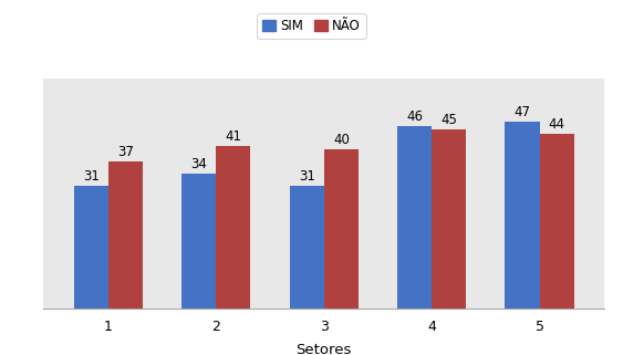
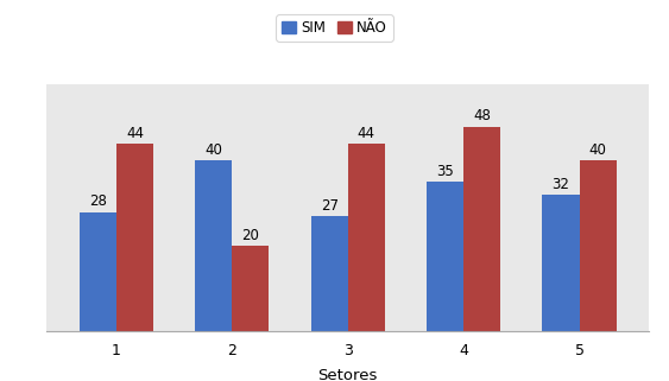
SIM/1: 31 -> 28
NÃO/1: 37 -> 44
SIM/2: 34 -> 40
NÃO/2: 41 -> 20
SIM/3: 31 -> 27
NÃO/3: 40 -> 44
SIM/4: 46 -> 35
NÃO/4: 45 -> 48
SIM/5: 47 -> 32
NÃO/5: 44 -> 40
